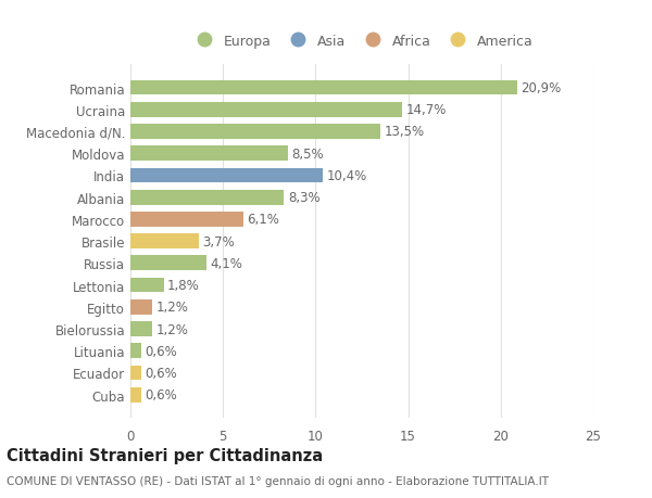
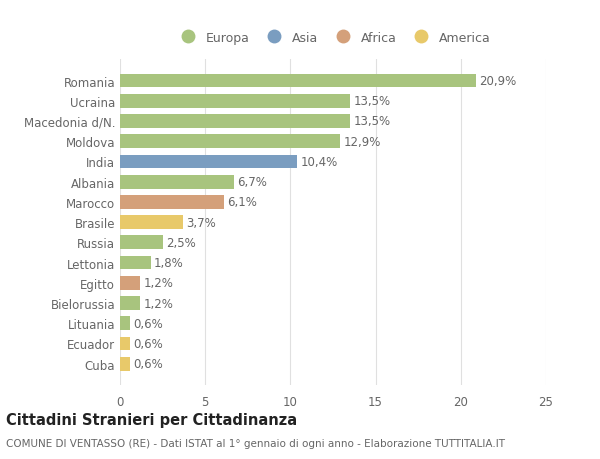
Ucraina: 14,7% -> 13,5%
Moldova: 8,5% -> 12,9%
Albania: 8,3% -> 6,7%
Russia: 4,1% -> 2,5%
